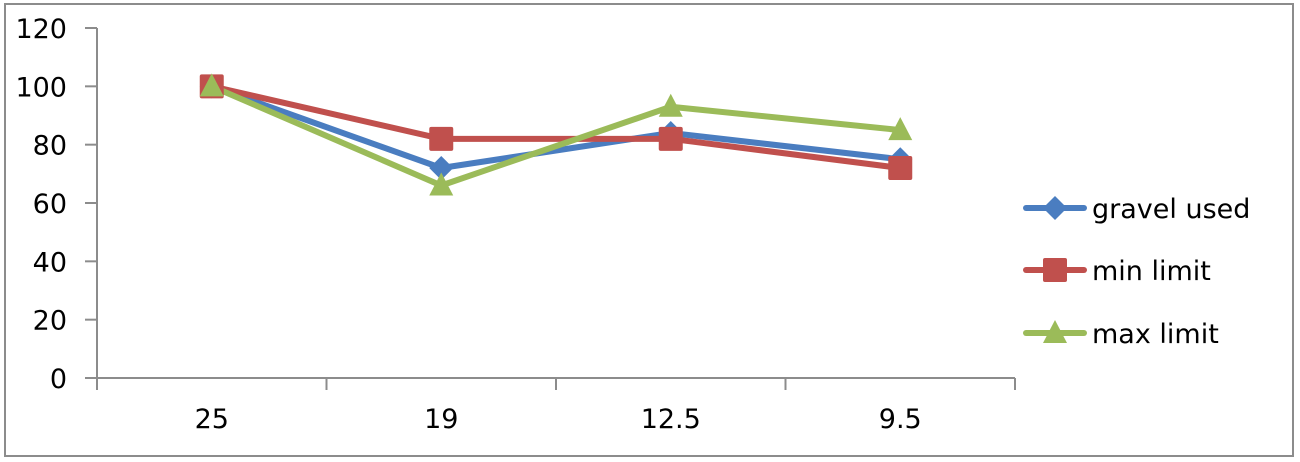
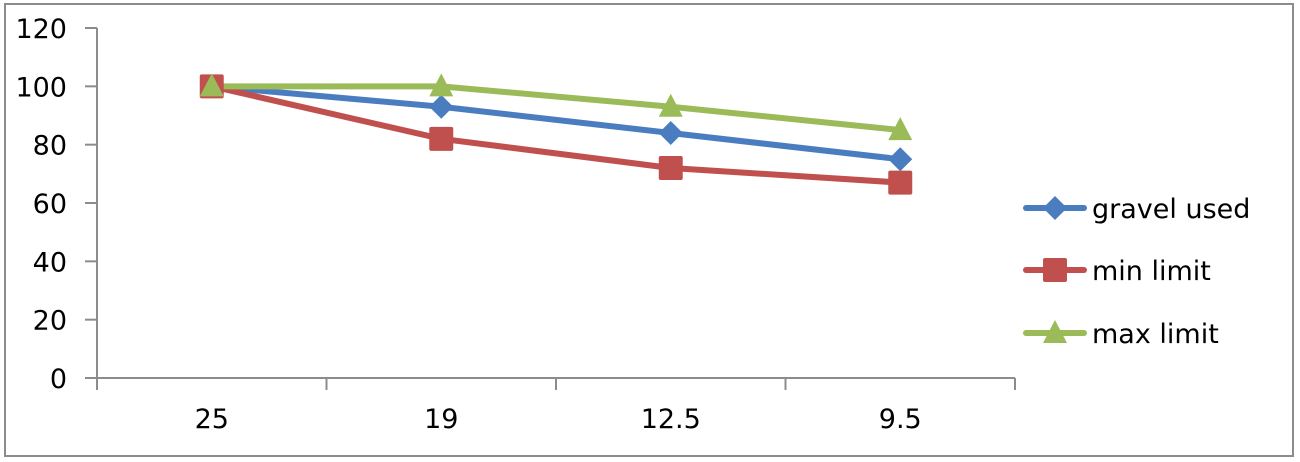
gravel used/19: 72 -> 93
max limit/19: 66 -> 100
min limit/12.5: 82 -> 72
min limit/9.5: 72 -> 67
